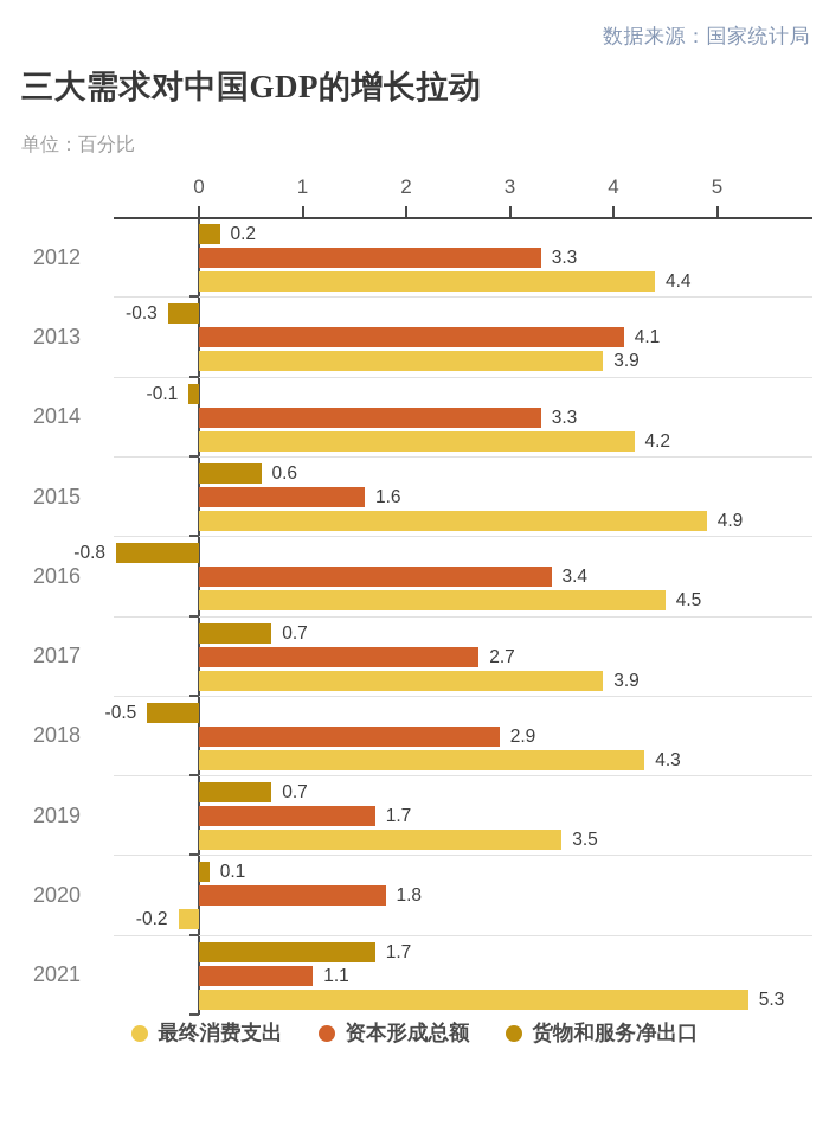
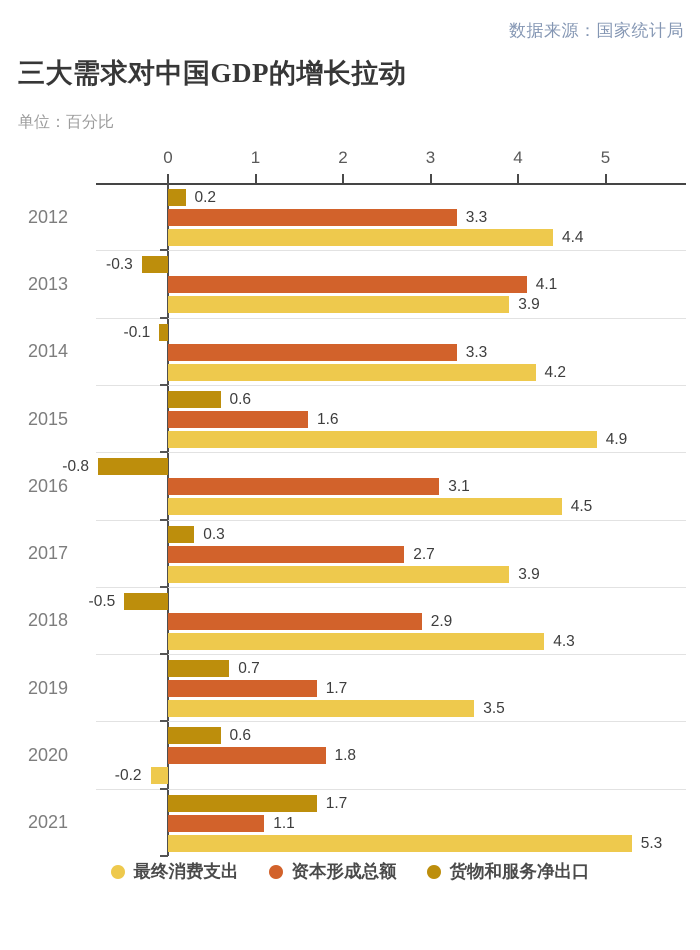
资本形成总额/2016: 3.4 -> 3.1
货物和服务净出口/2017: 0.7 -> 0.3
货物和服务净出口/2020: 0.1 -> 0.6
